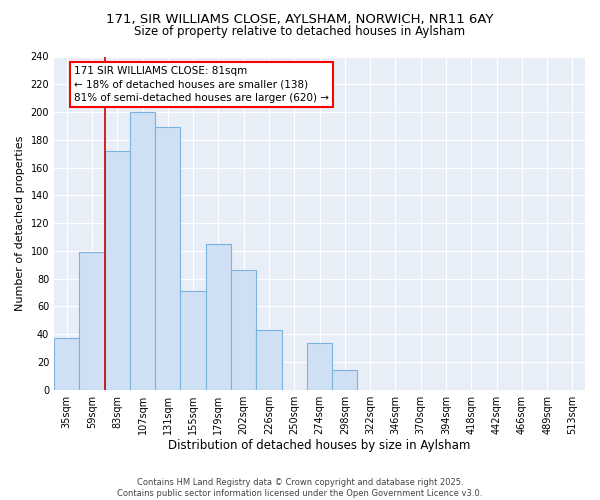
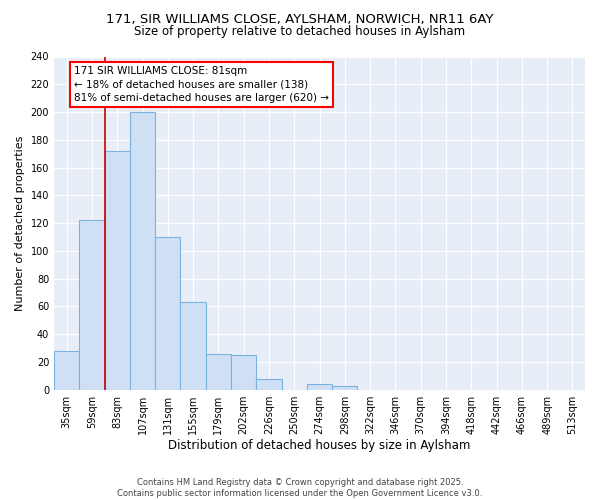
35sqm: 37 -> 28
59sqm: 99 -> 122
131sqm: 189 -> 110
155sqm: 71 -> 63
179sqm: 105 -> 26
202sqm: 86 -> 25
226sqm: 43 -> 8
274sqm: 34 -> 4
298sqm: 14 -> 3
